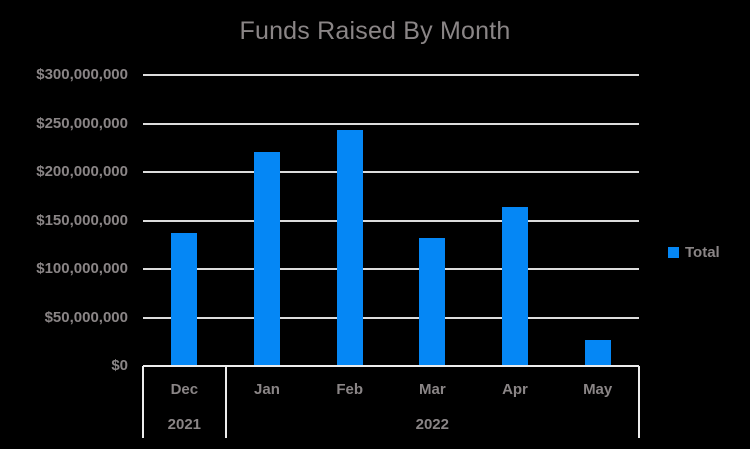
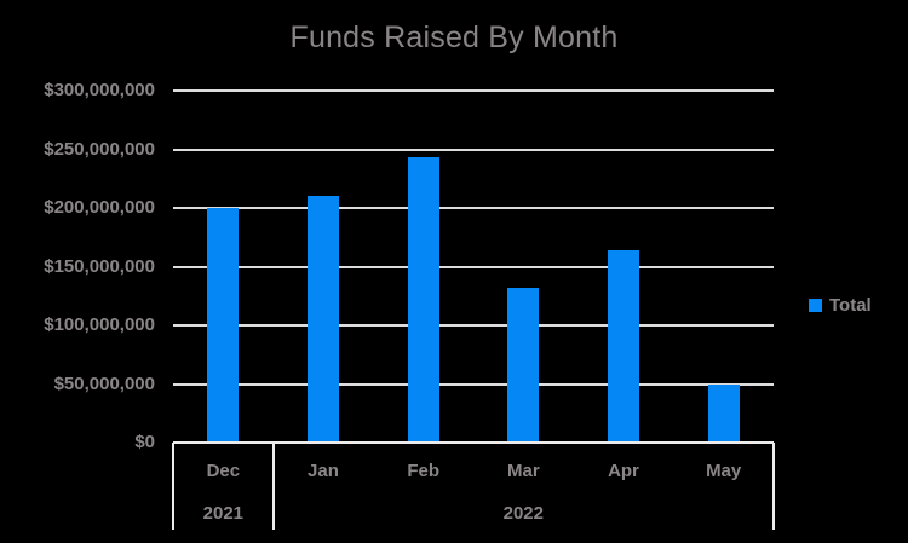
Dec: $140000000 -> $200000000
Jan: $220000000 -> $210000000
May: $30000000 -> $50000000
